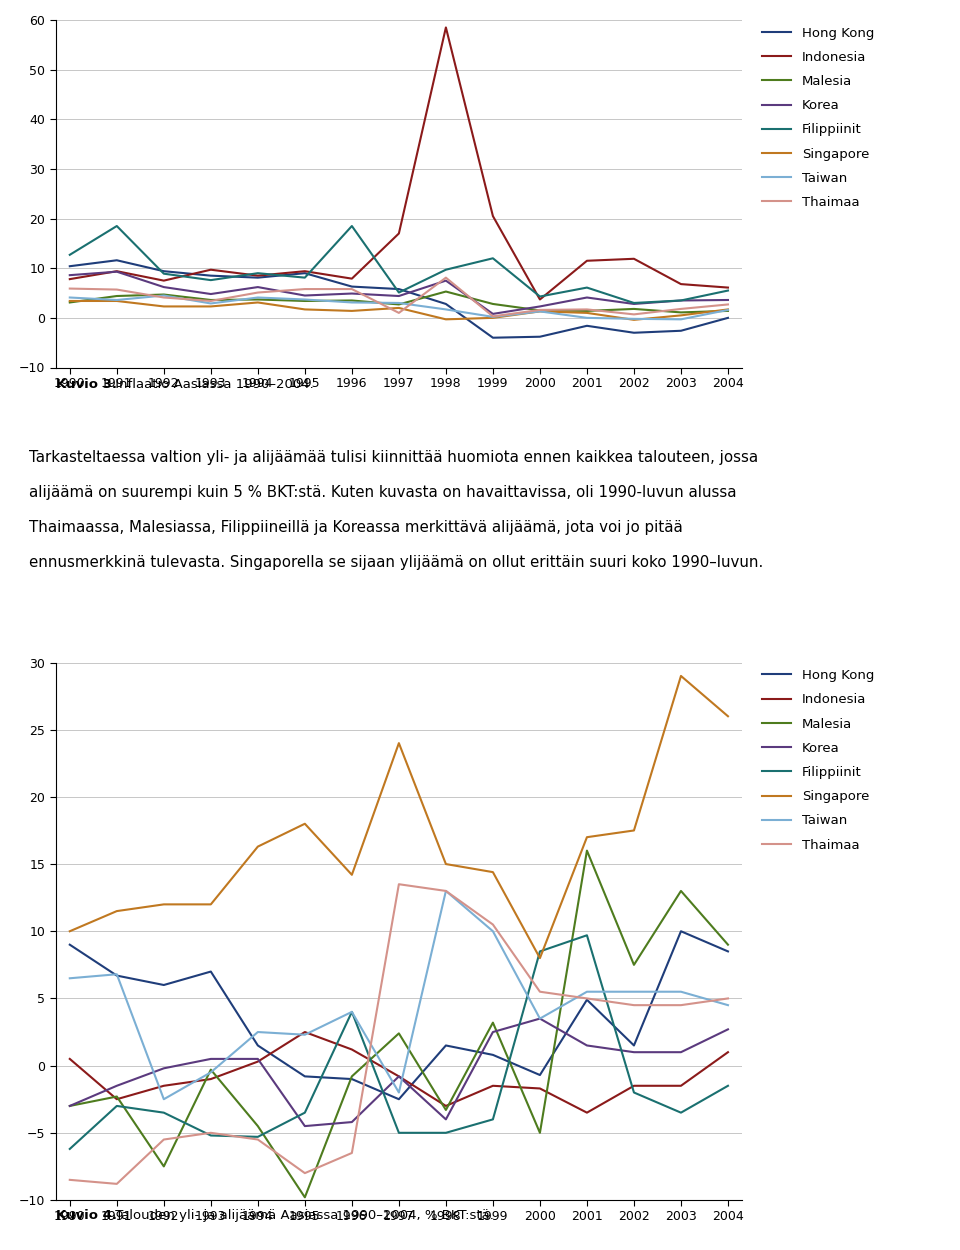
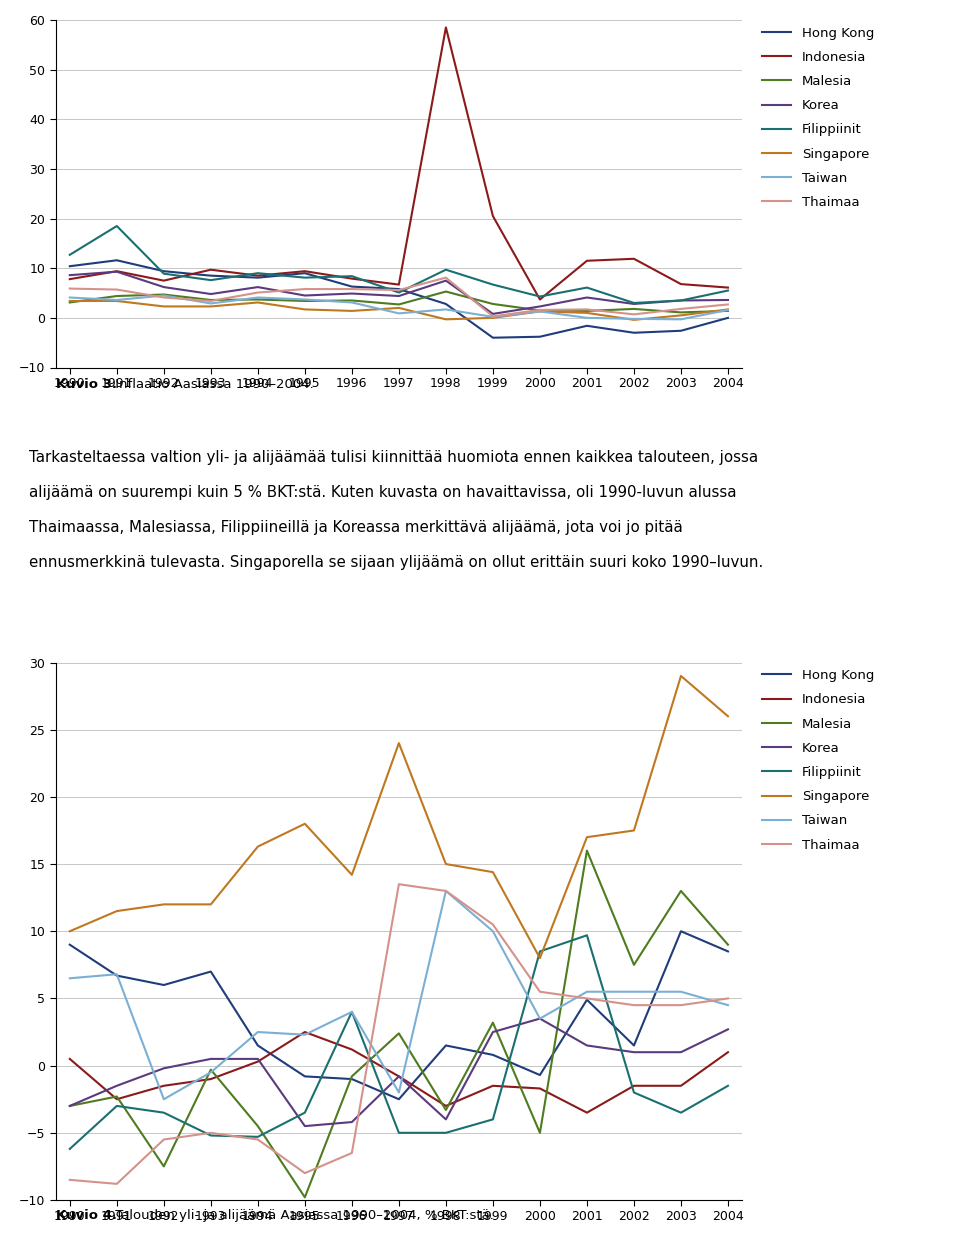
Filippiinit/1996: 18.5 -> 8.4
Indonesia/1997: 17.0 -> 6.7
Taiwan/1997: 3.0 -> 0.9
Thaimaa/1997: 1.0 -> 5.6
Filippiinit/1999: 12.0 -> 6.7
